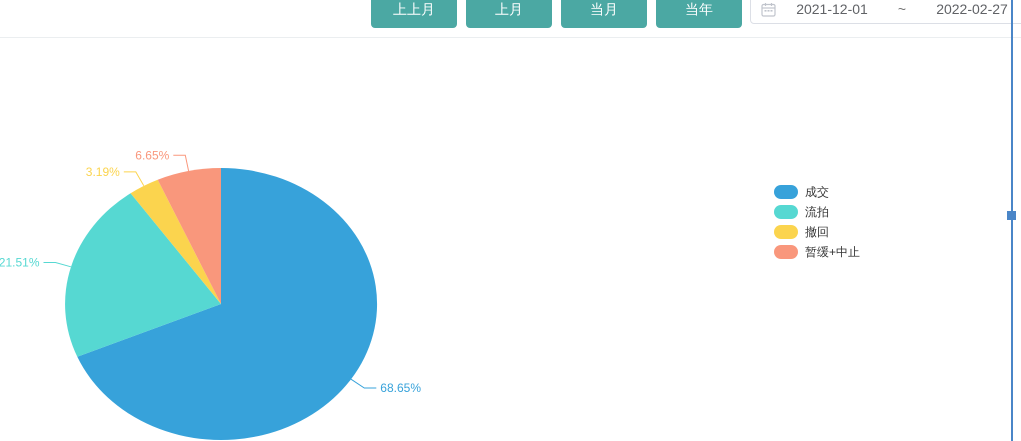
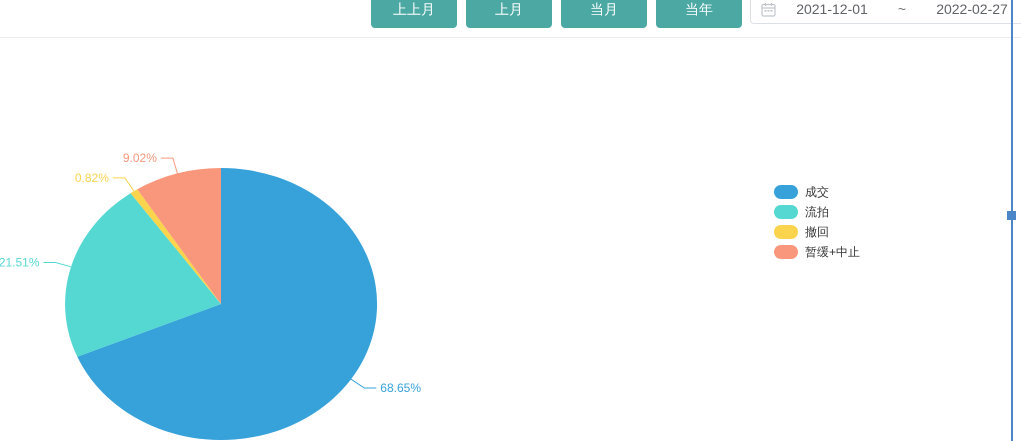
撤回: 3.19% -> 0.82%
暂缓+中止: 6.65% -> 9.02%
